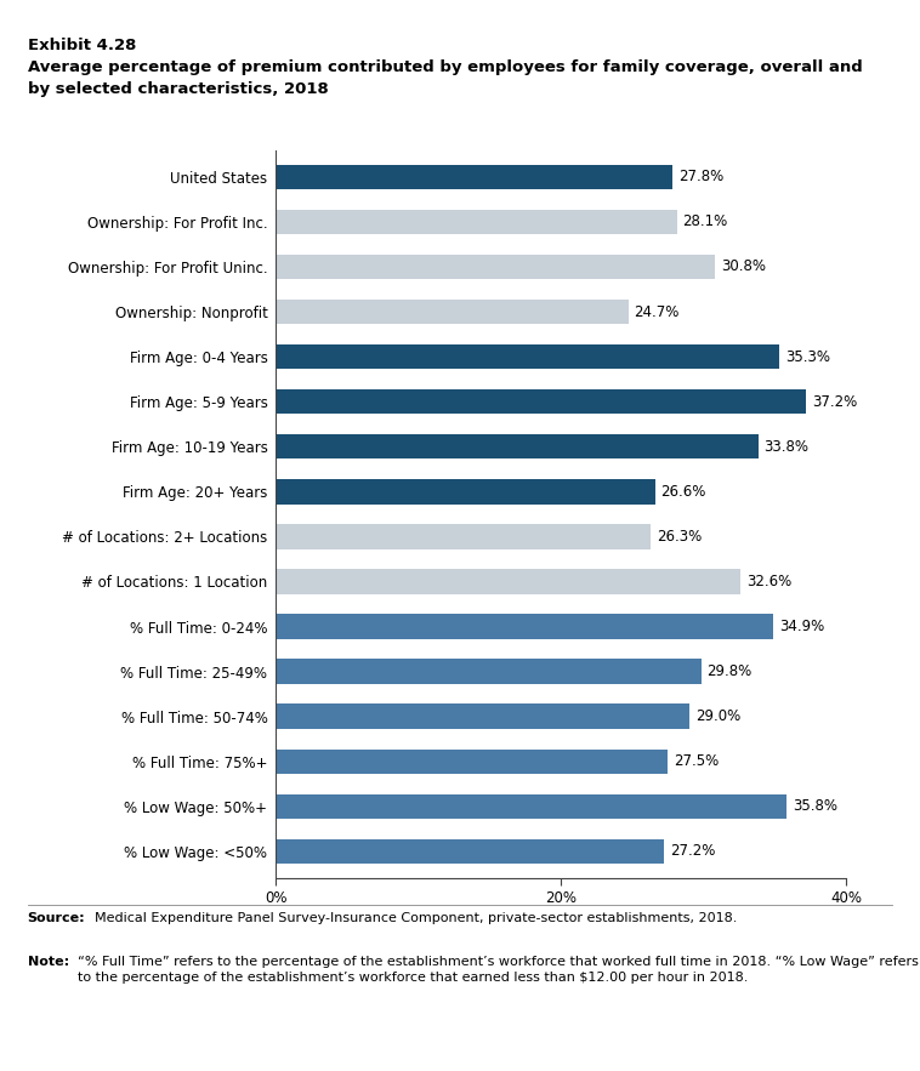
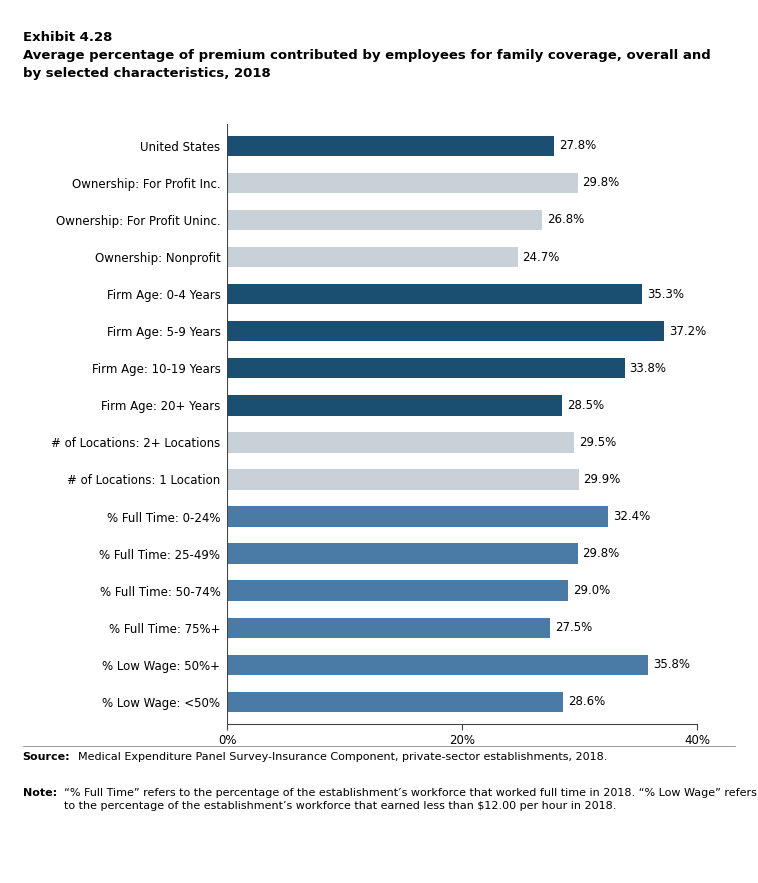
Ownership: For Profit Inc.: 28.1% -> 29.8%
Ownership: For Profit Uninc.: 30.8% -> 26.8%
Firm Age: 20+ Years: 26.6% -> 28.5%
# of Locations: 2+ Locations: 26.3% -> 29.5%
# of Locations: 1 Location: 32.6% -> 29.9%
% Full Time: 0-24%: 34.9% -> 32.4%
% Low Wage: <50%: 27.2% -> 28.6%
